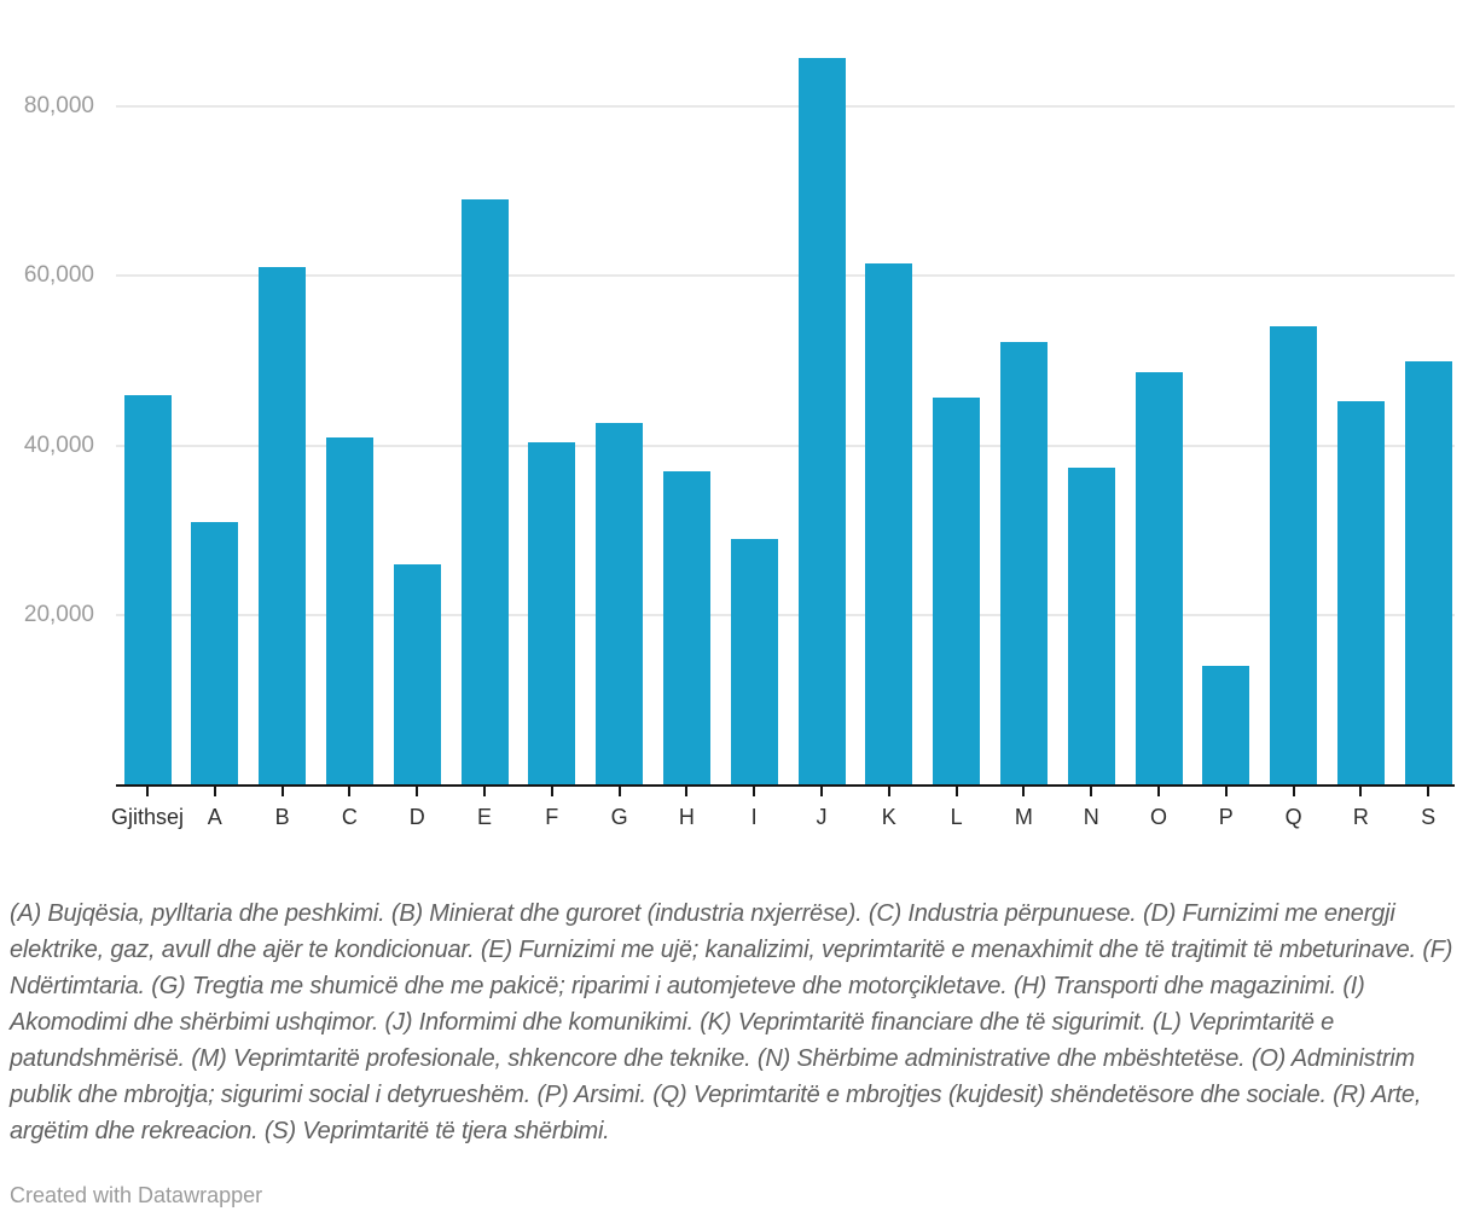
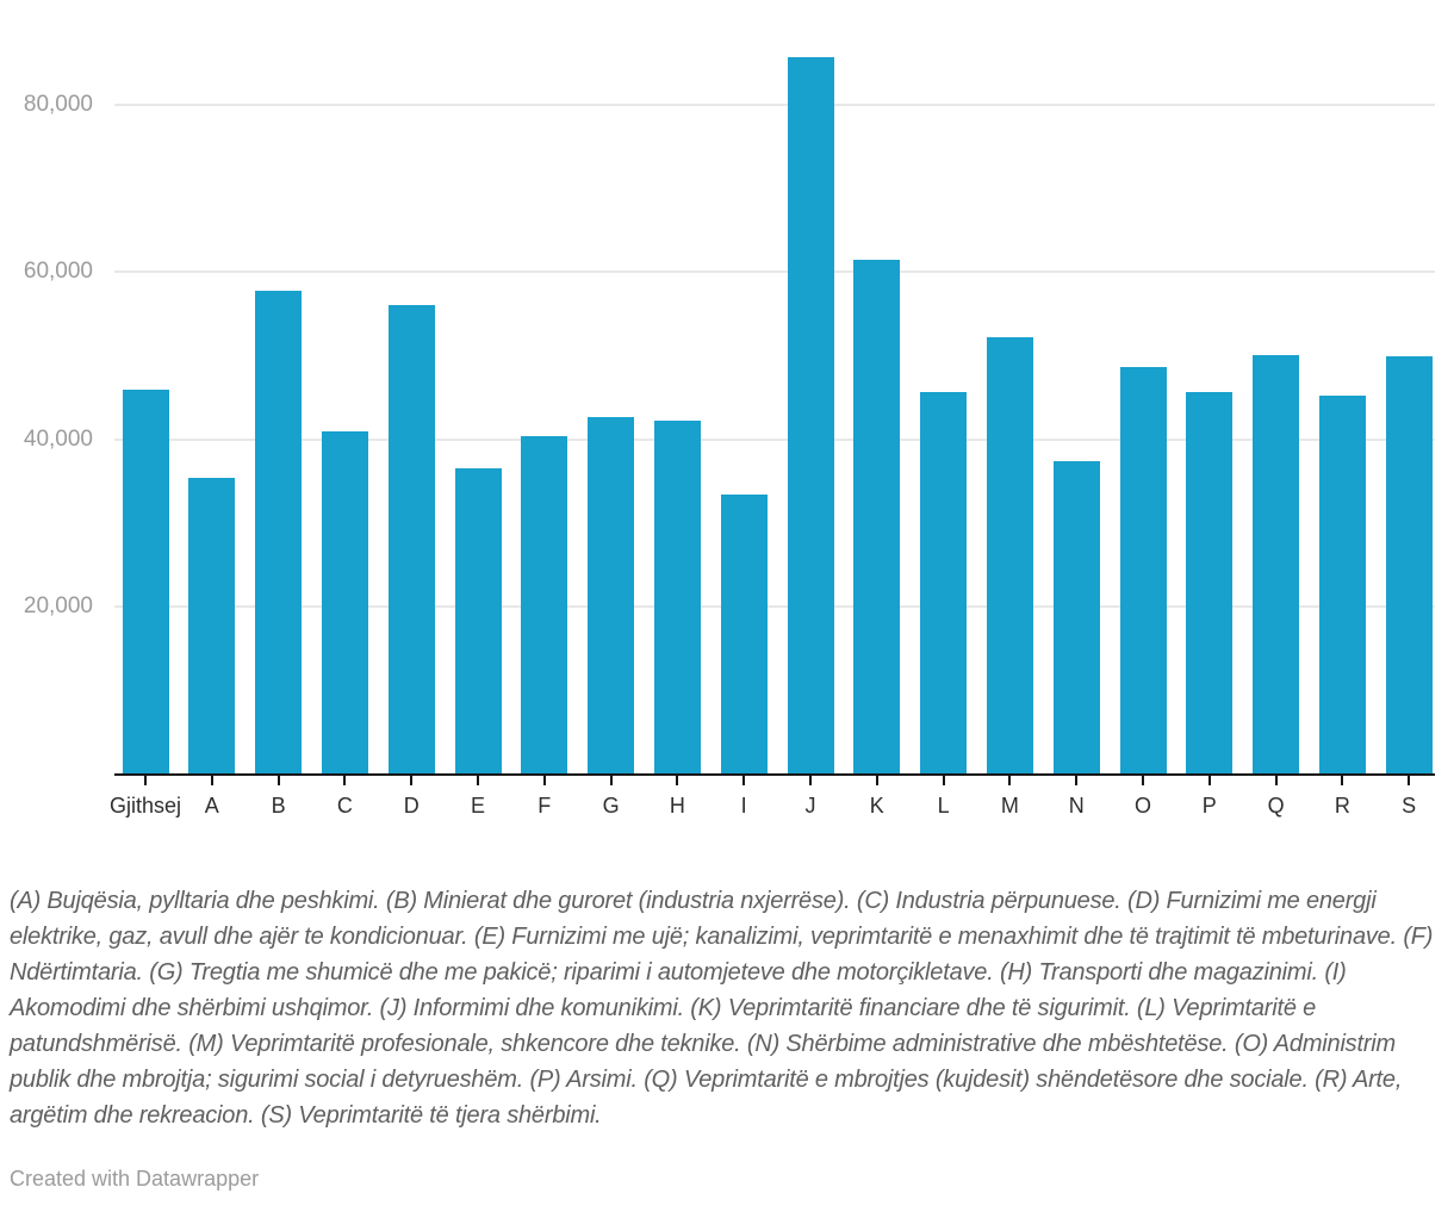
A: 31000 -> 35000
B: 61000 -> 58000
D: 26000 -> 56000
E: 69000 -> 36000
H: 37000 -> 42000
I: 29000 -> 33000
P: 14000 -> 46000
Q: 54000 -> 50000
